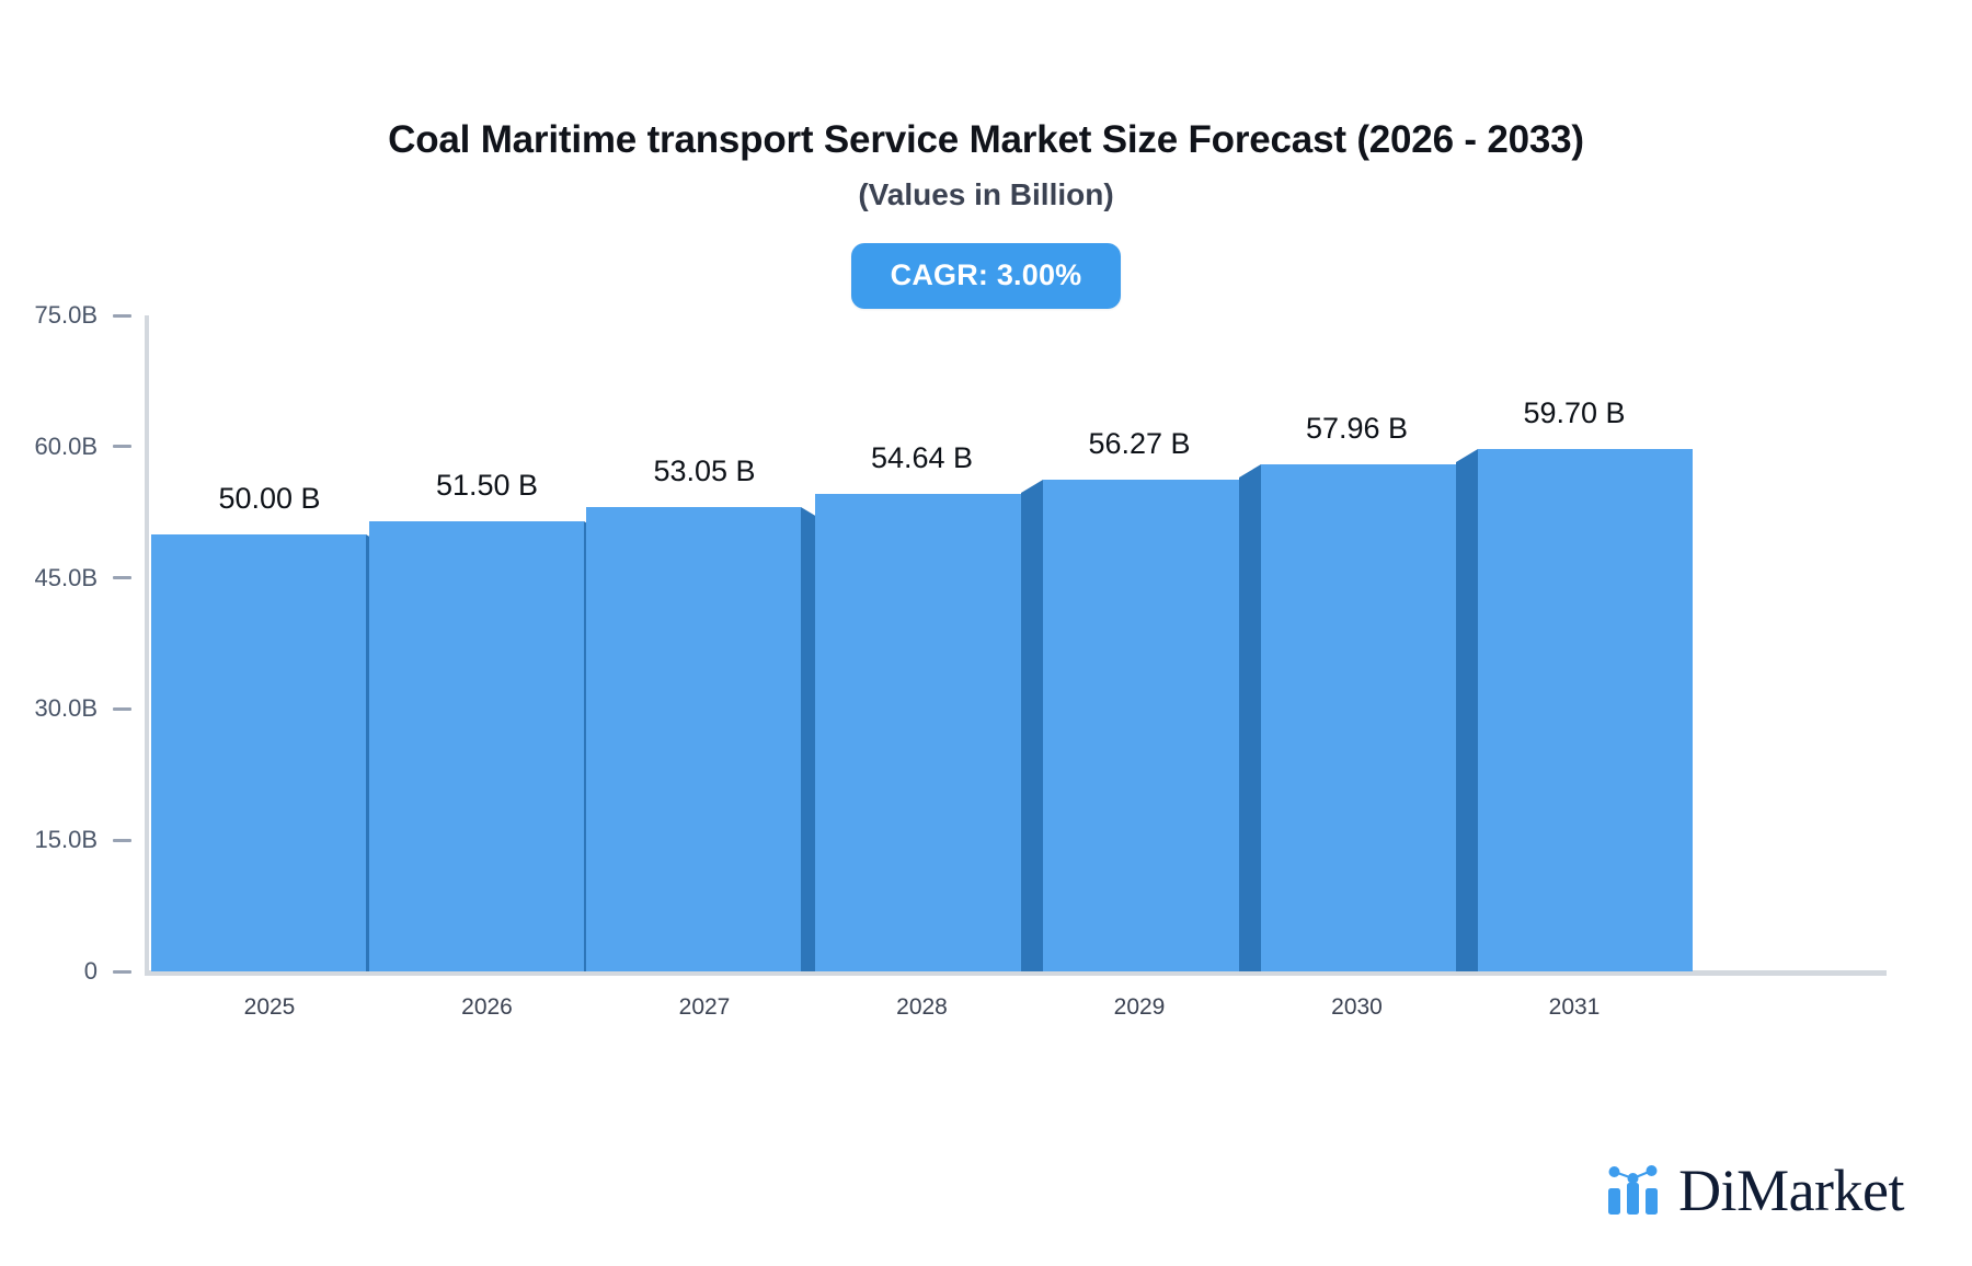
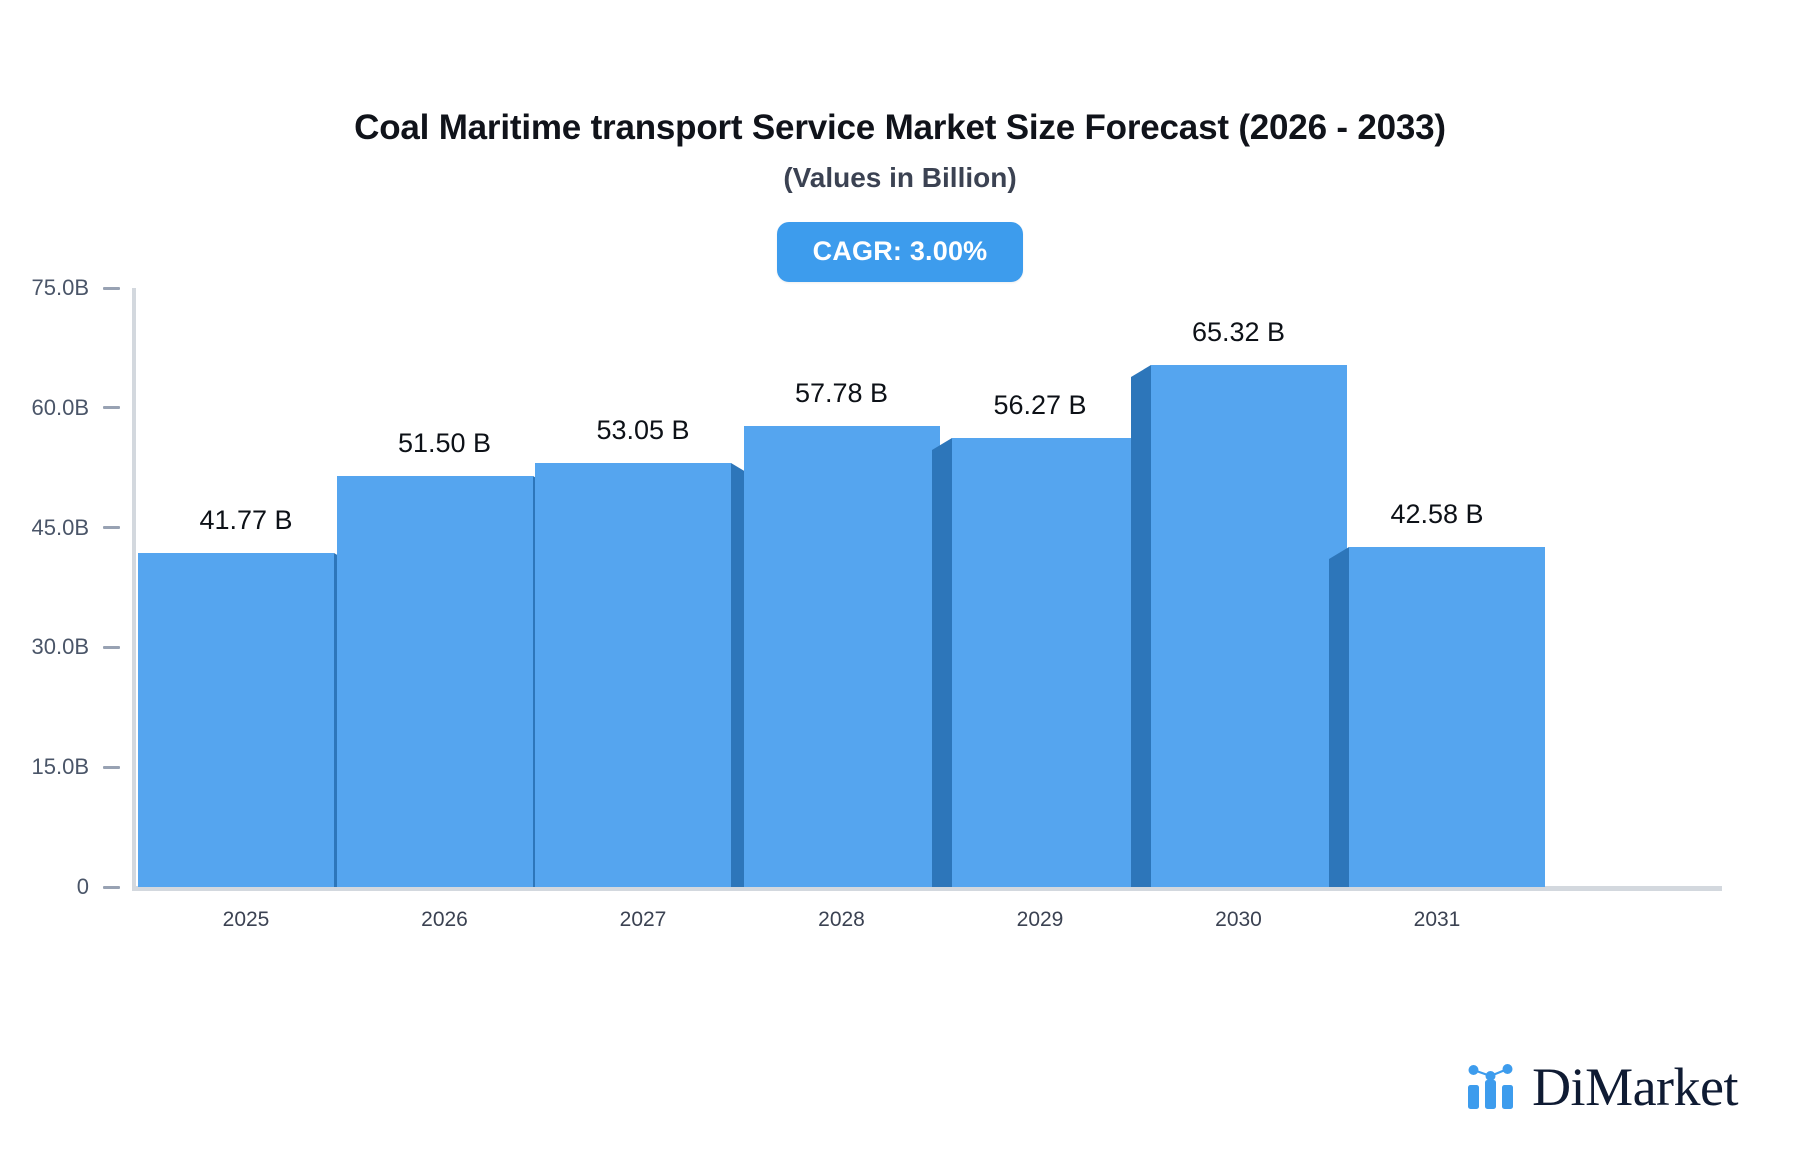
2025: 50.00 -> 41.77
2028: 54.64 -> 57.78
2030: 57.96 -> 65.32
2031: 59.70 -> 42.58
